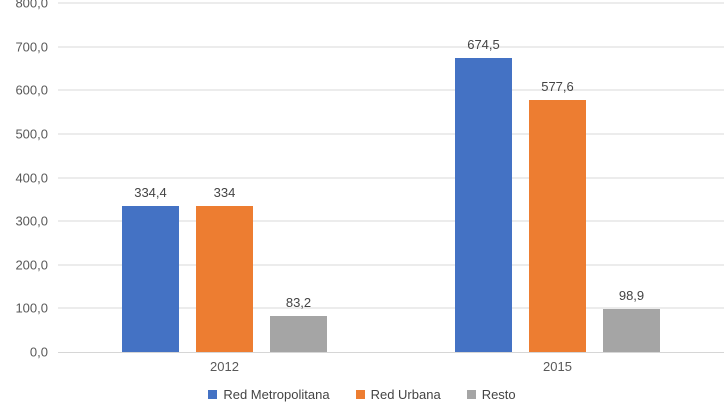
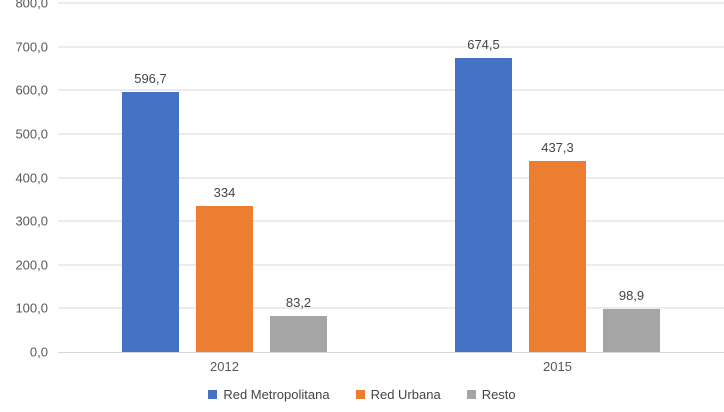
Red Metropolitana/2012: 334,4 -> 596,7
Red Urbana/2015: 577,6 -> 437,3
